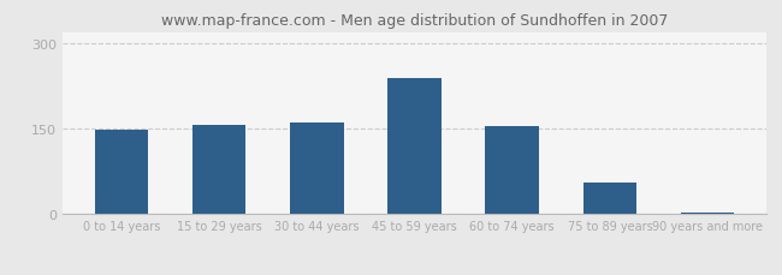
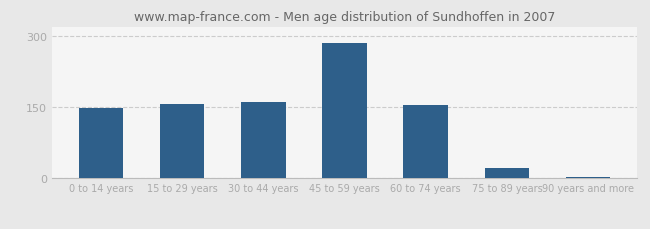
45 to 59 years: 240 -> 285
75 to 89 years: 55 -> 22
